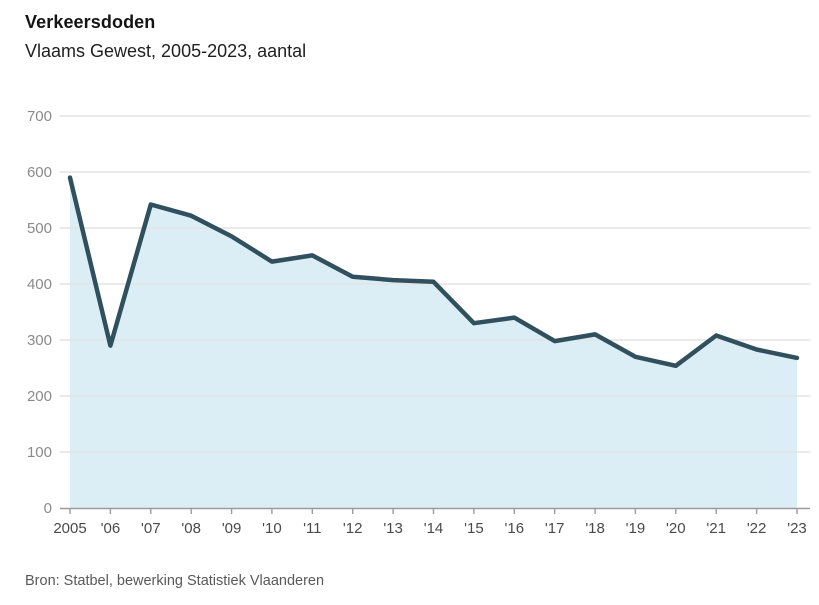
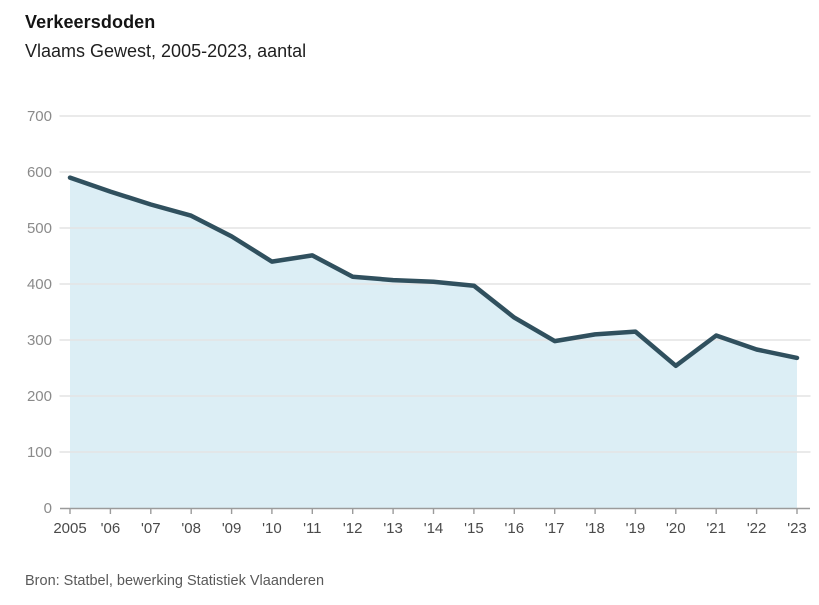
'06: 290 -> 560
'15: 330 -> 400
'19: 270 -> 320
